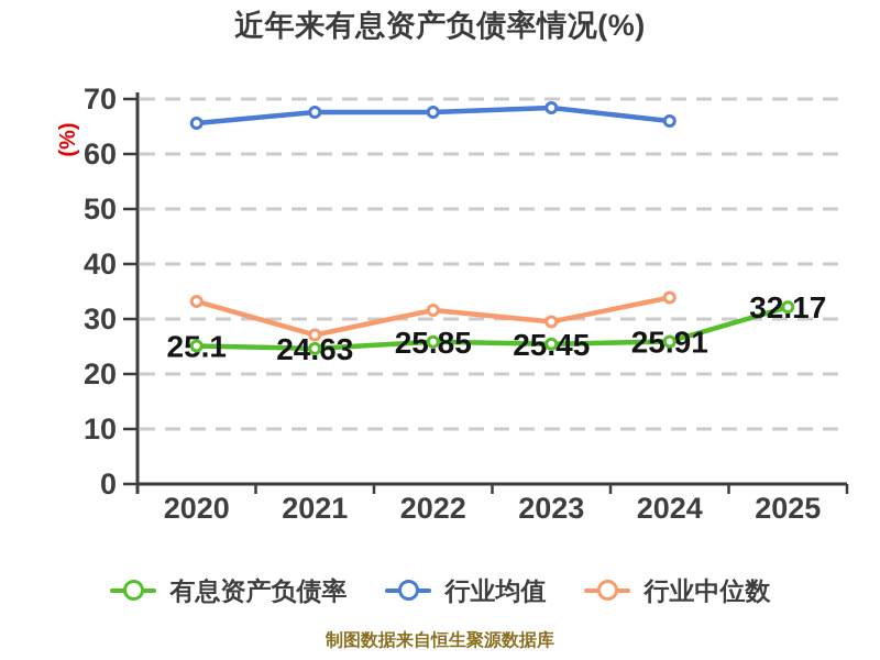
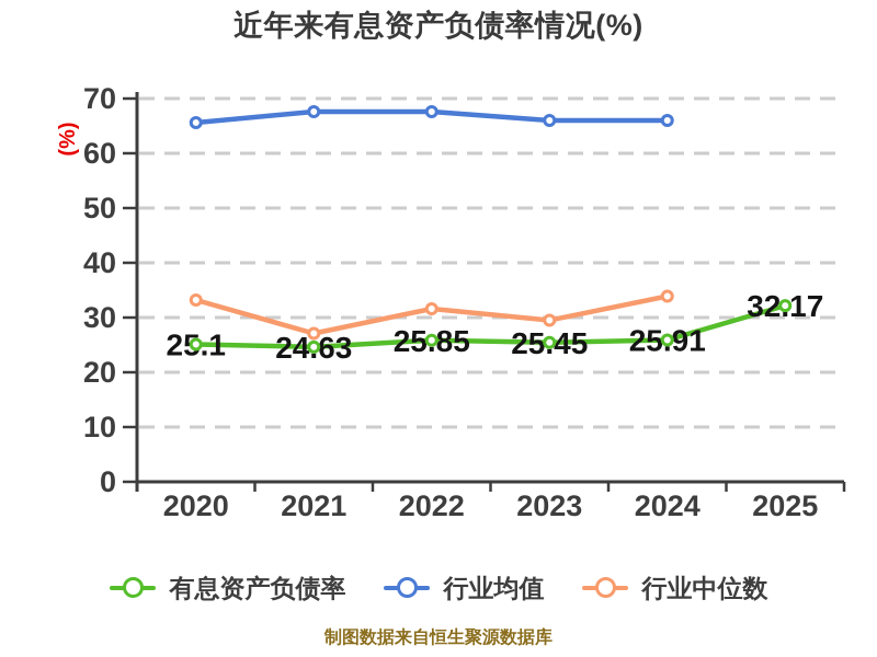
行业均值/2023: 68 -> 66
